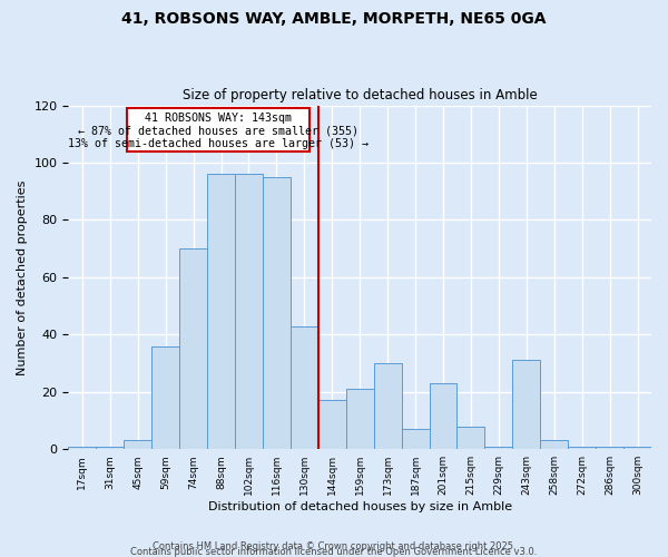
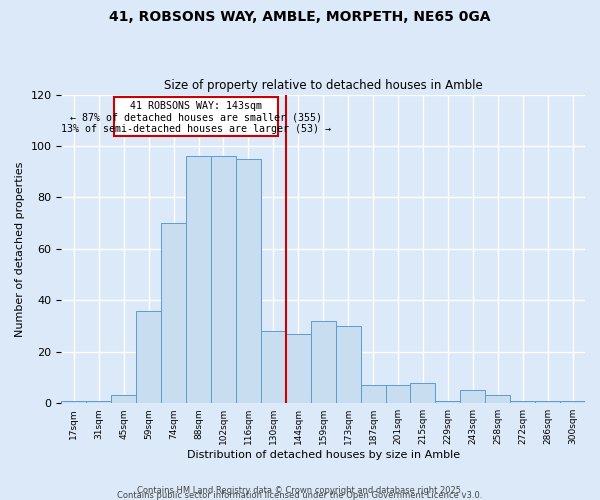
130sqm: 43 -> 28
144sqm: 17 -> 27
159sqm: 21 -> 32
201sqm: 23 -> 7
243sqm: 31 -> 5
